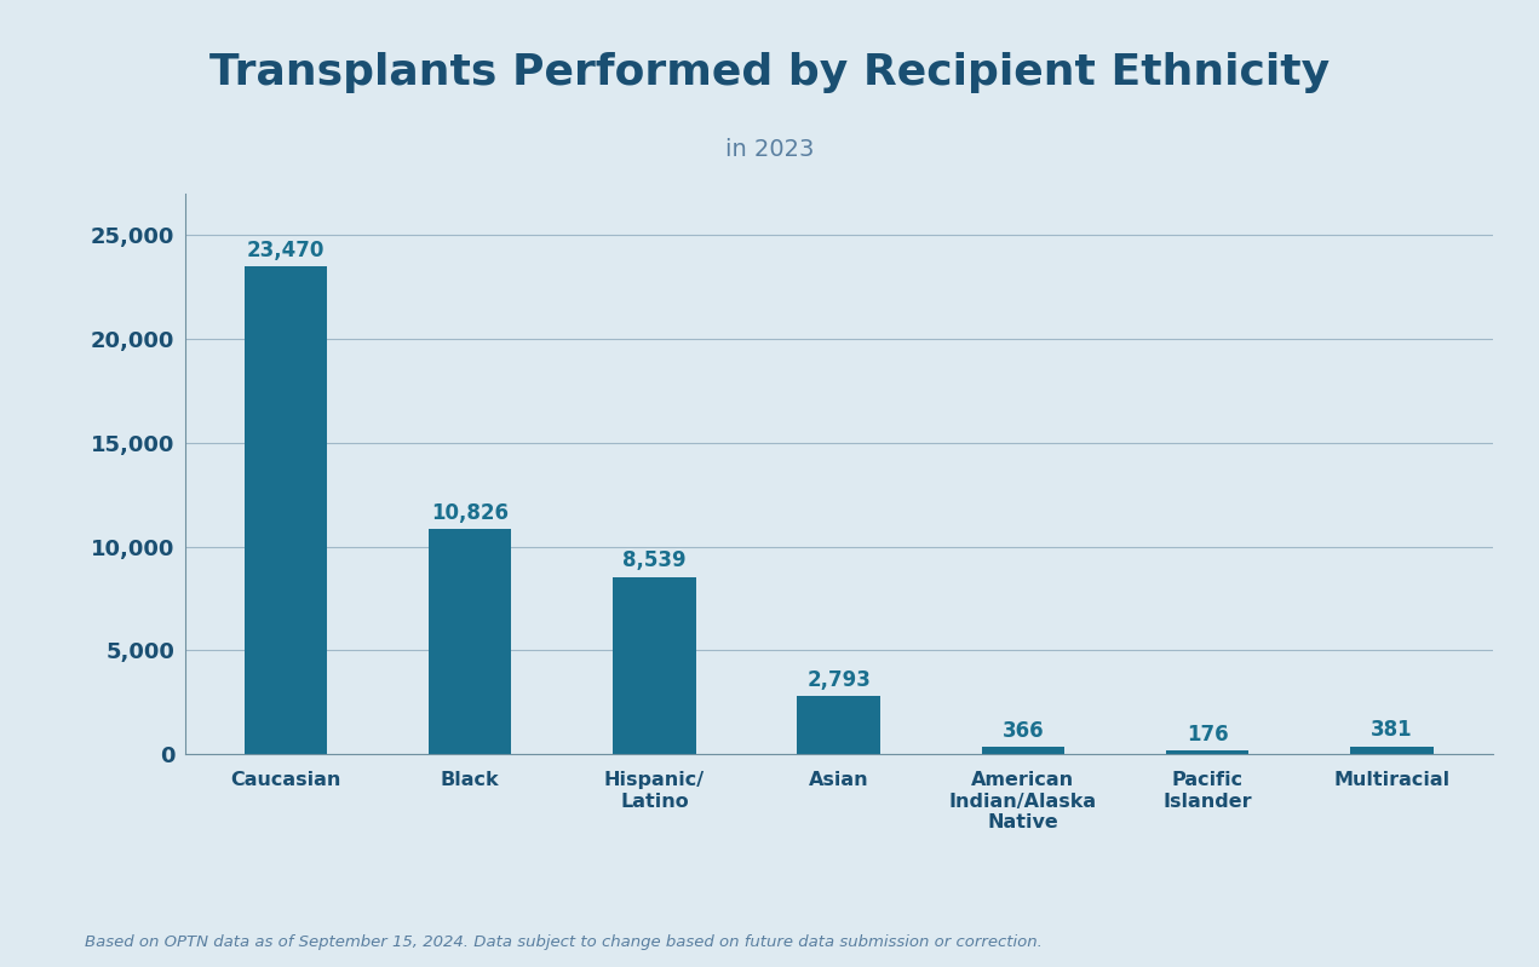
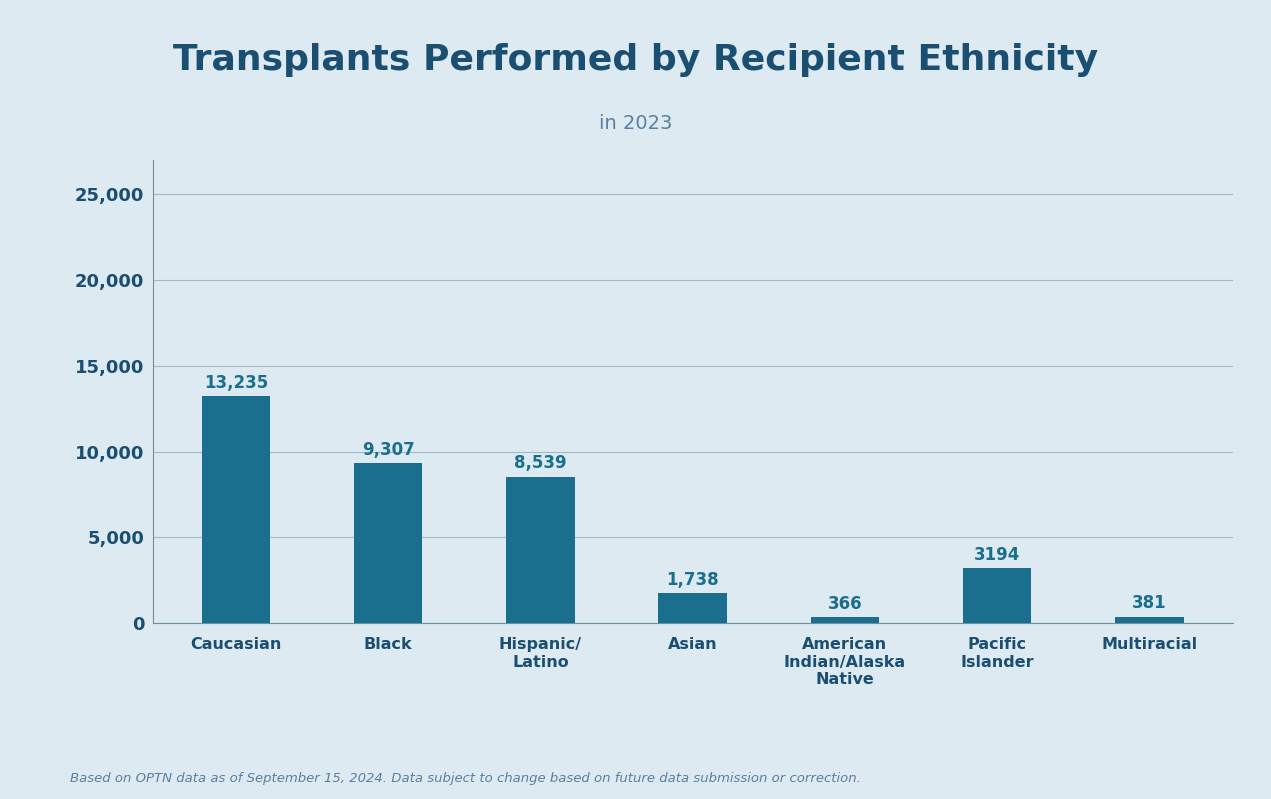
Caucasian: 23,470 -> 13,235
Black: 10,826 -> 9,307
Asian: 2,793 -> 1,738
Pacific Islander: 176 -> 3194
